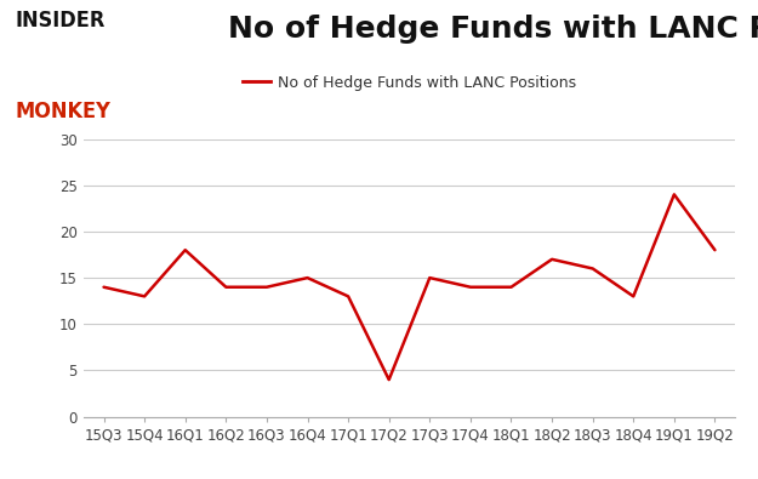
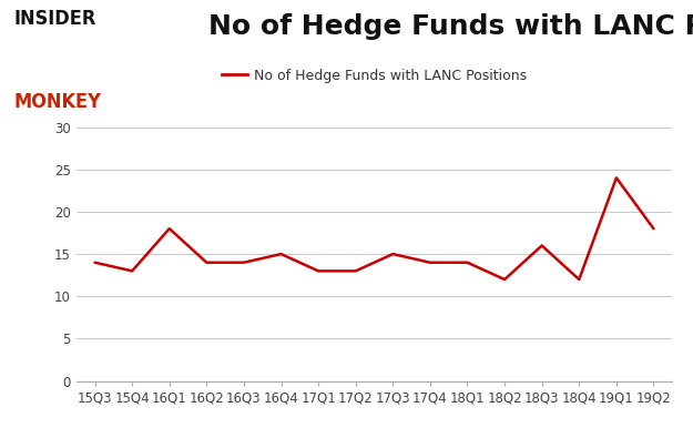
17Q2: 4 -> 13
18Q2: 17 -> 12
18Q4: 13 -> 12
